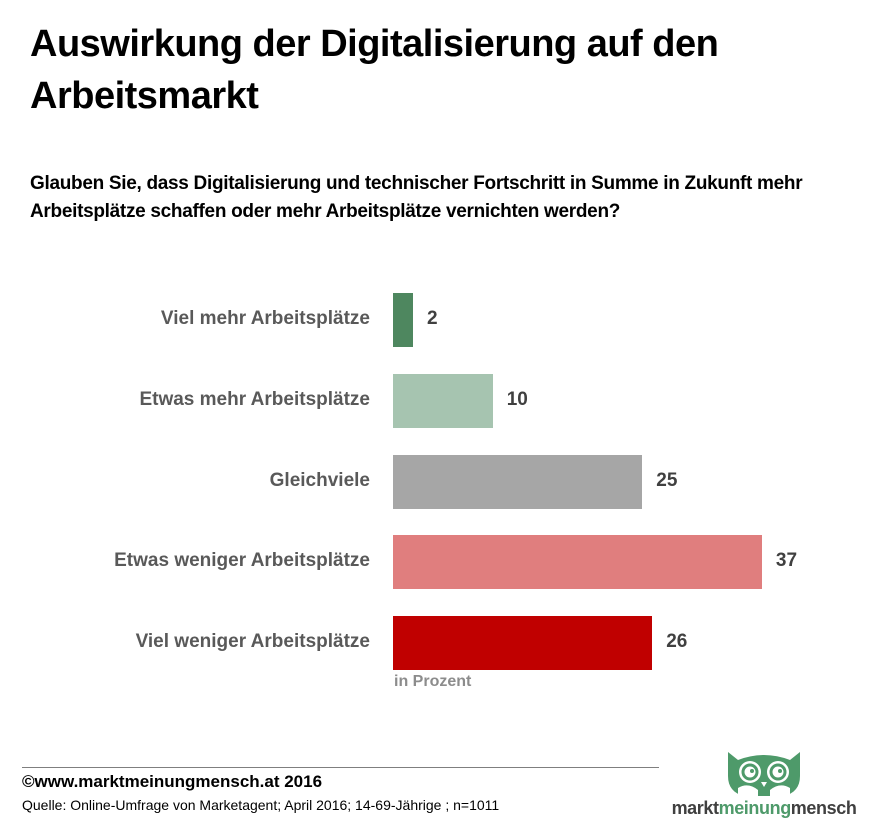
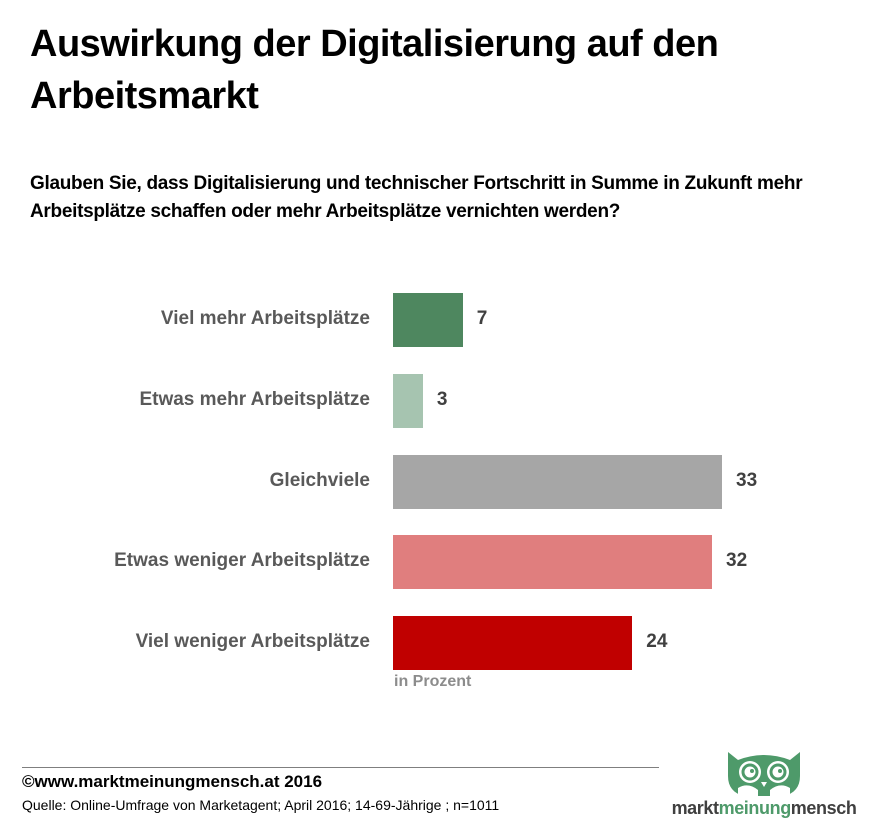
Viel mehr Arbeitsplätze: 2 -> 7
Etwas mehr Arbeitsplätze: 10 -> 3
Gleichviele: 25 -> 33
Etwas weniger Arbeitsplätze: 37 -> 32
Viel weniger Arbeitsplätze: 26 -> 24
